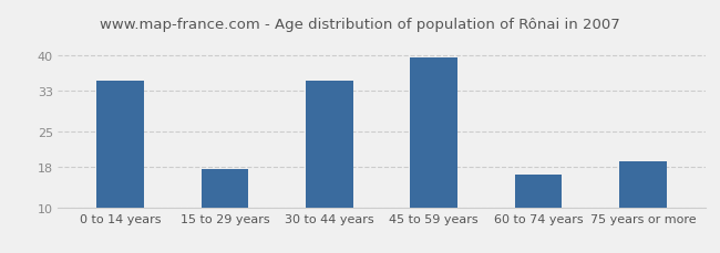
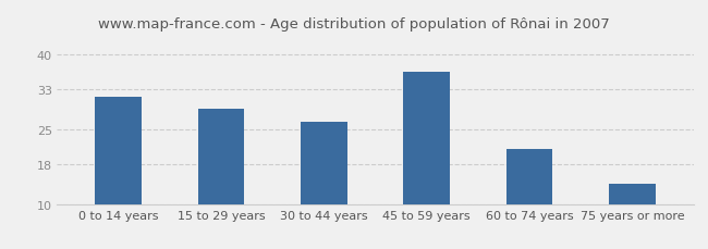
0 to 14 years: 35.0 -> 31.5
15 to 29 years: 17.5 -> 29.0
30 to 44 years: 35.0 -> 26.5
45 to 59 years: 39.5 -> 36.5
60 to 74 years: 16.5 -> 21.0
75 years or more: 19.0 -> 14.0
